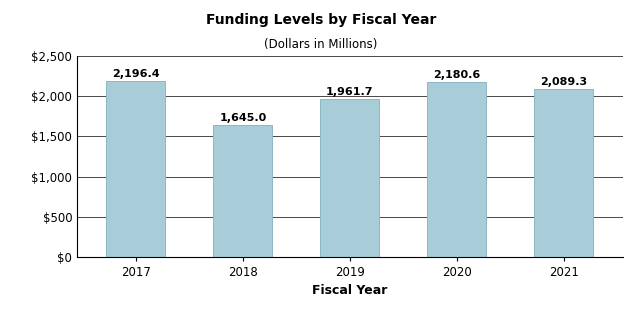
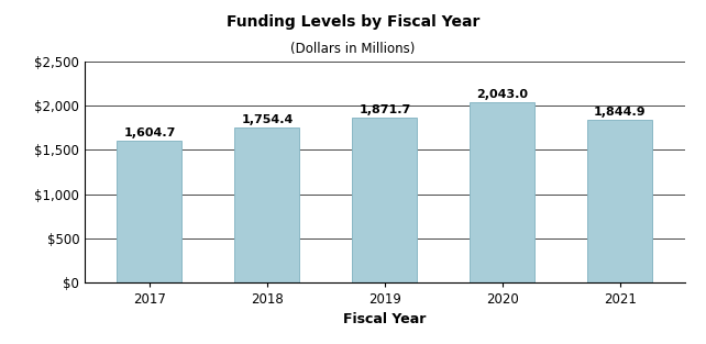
2017: 2,196.4 -> 1,604.7
2018: 1,645.0 -> 1,754.4
2019: 1,961.7 -> 1,871.7
2020: 2,180.6 -> 2,043.0
2021: 2,089.3 -> 1,844.9
